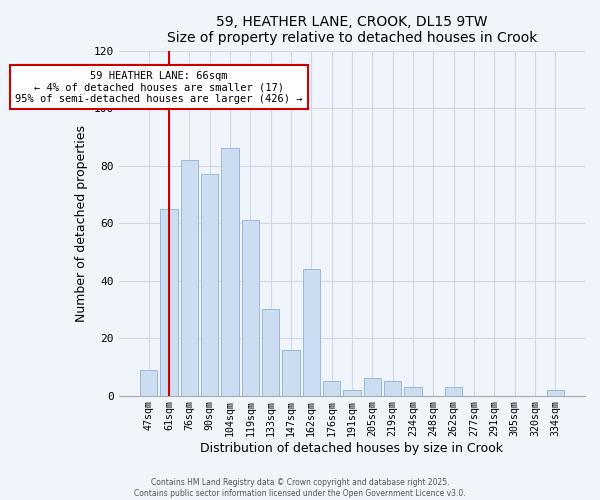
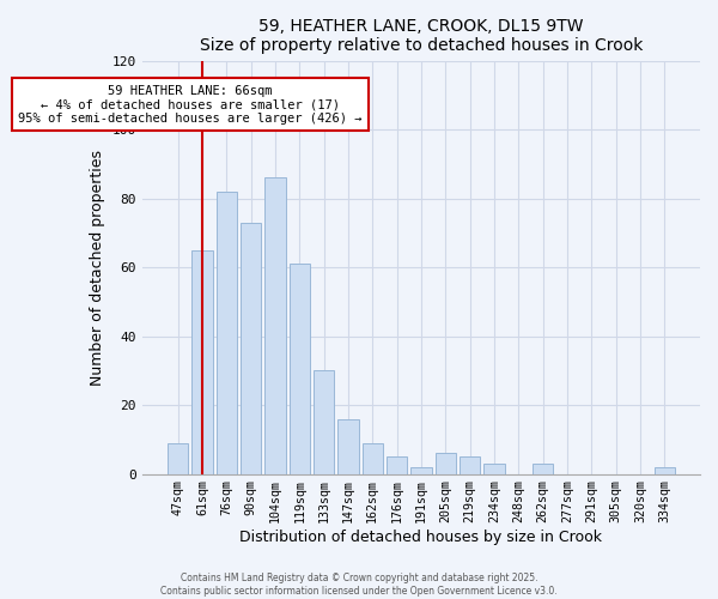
90sqm: 77 -> 73
162sqm: 44 -> 9
